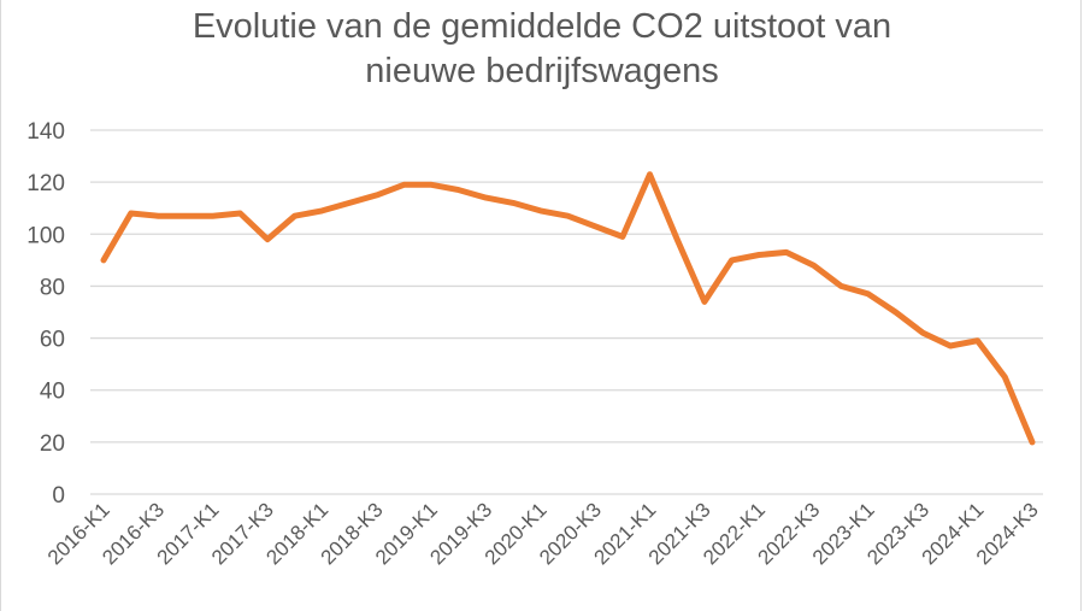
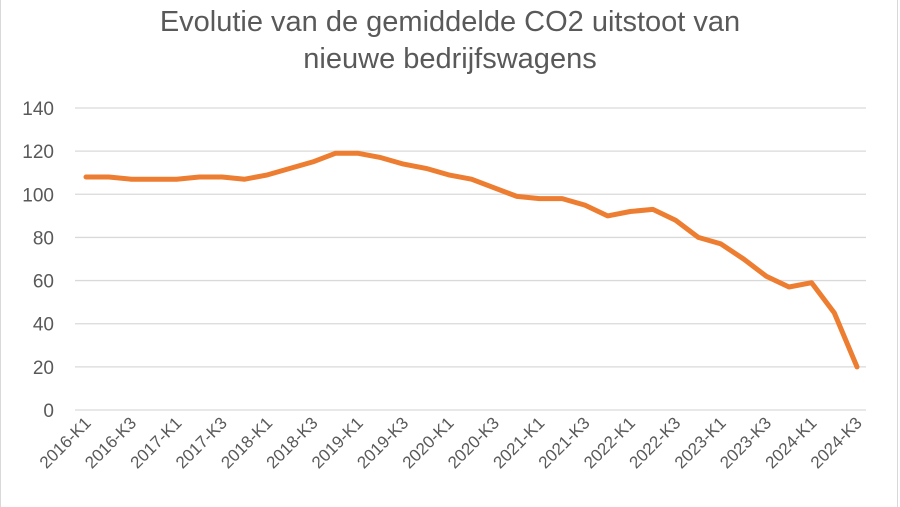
2016-K1: 90 -> 108
2017-K3: 98 -> 108
2021-K1: 123 -> 98
2021-K3: 74 -> 95
